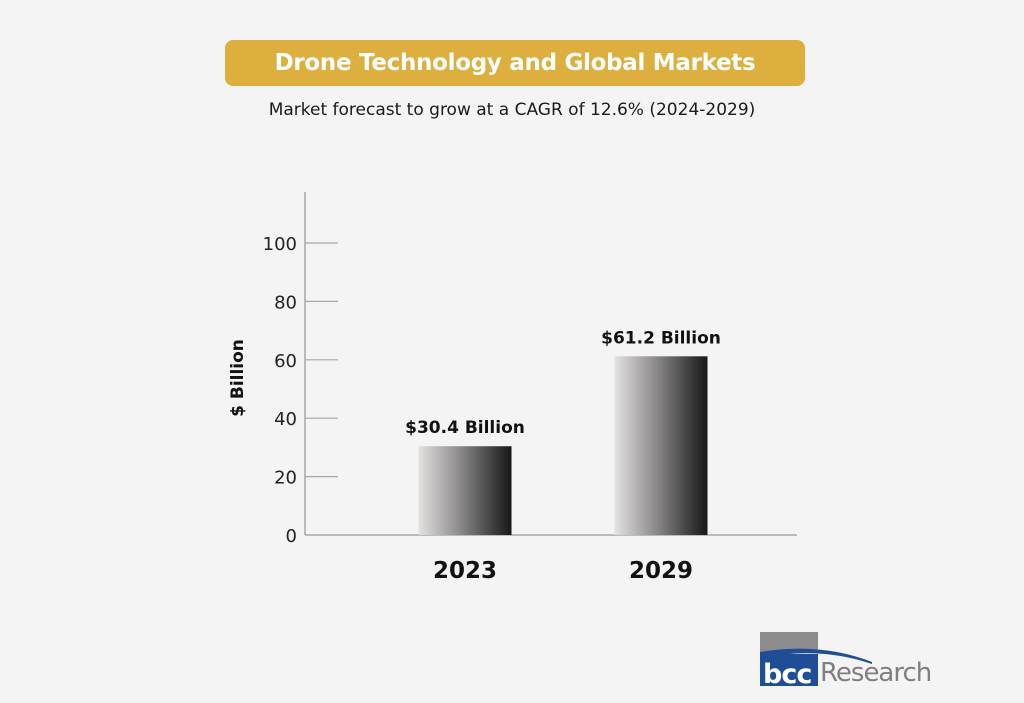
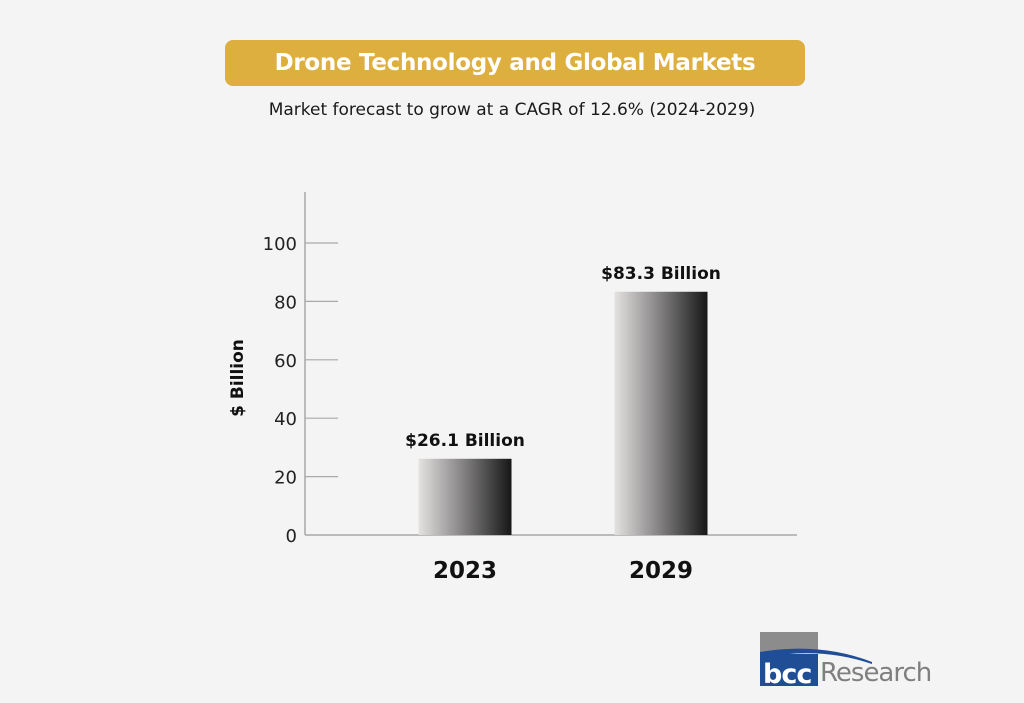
2023: $30.4 -> $26.1
2029: $61.2 -> $83.3
